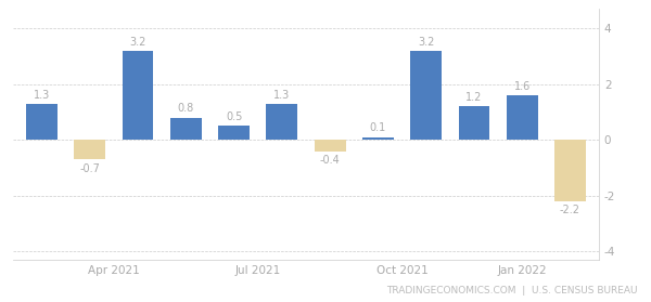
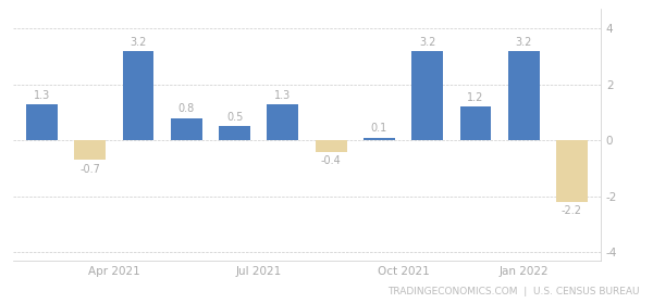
Jan 2022: 1.6 -> 3.2
